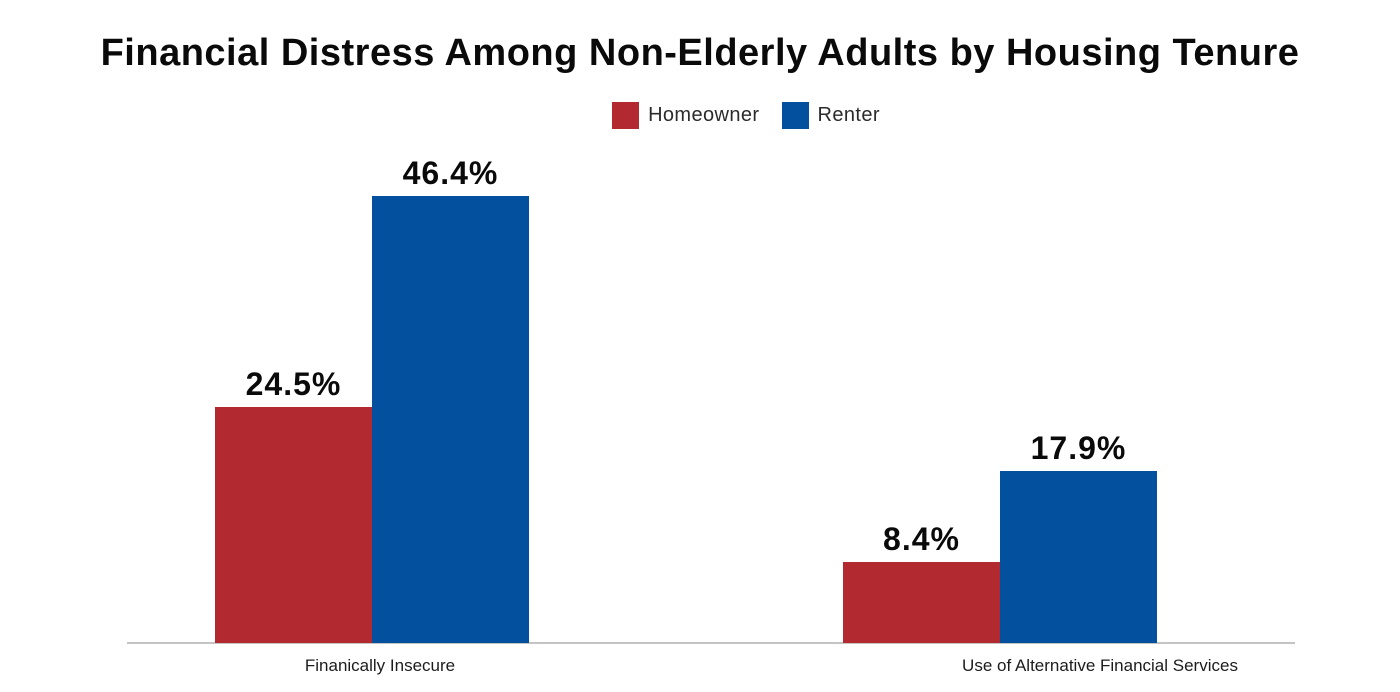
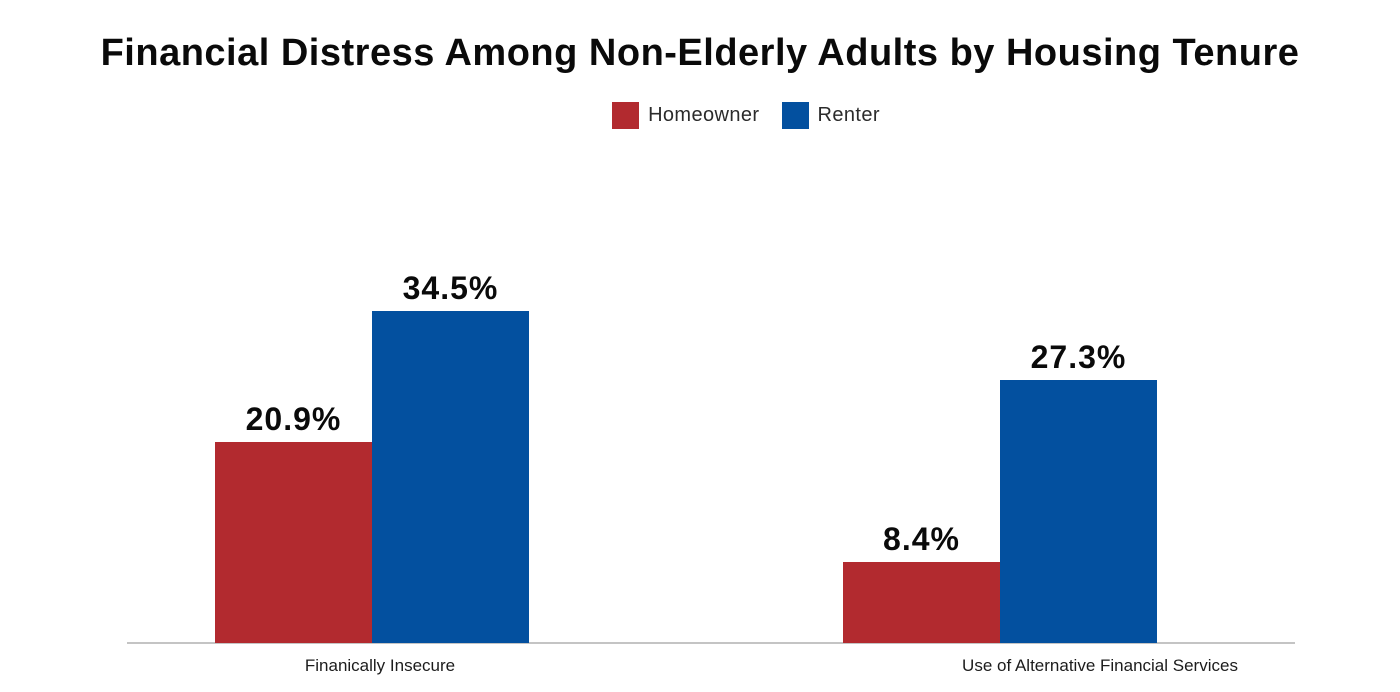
Homeowner/Finanically Insecure: 24.5% -> 20.9%
Renter/Finanically Insecure: 46.4% -> 34.5%
Renter/Use of Alternative Financial Services: 17.9% -> 27.3%
